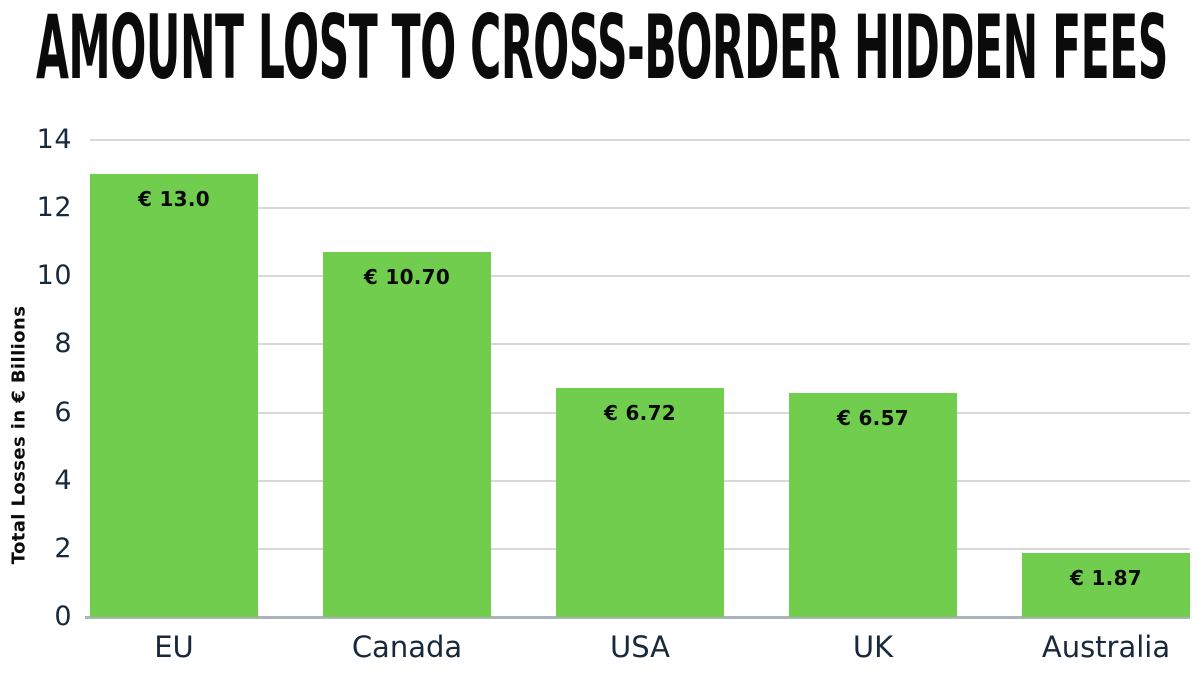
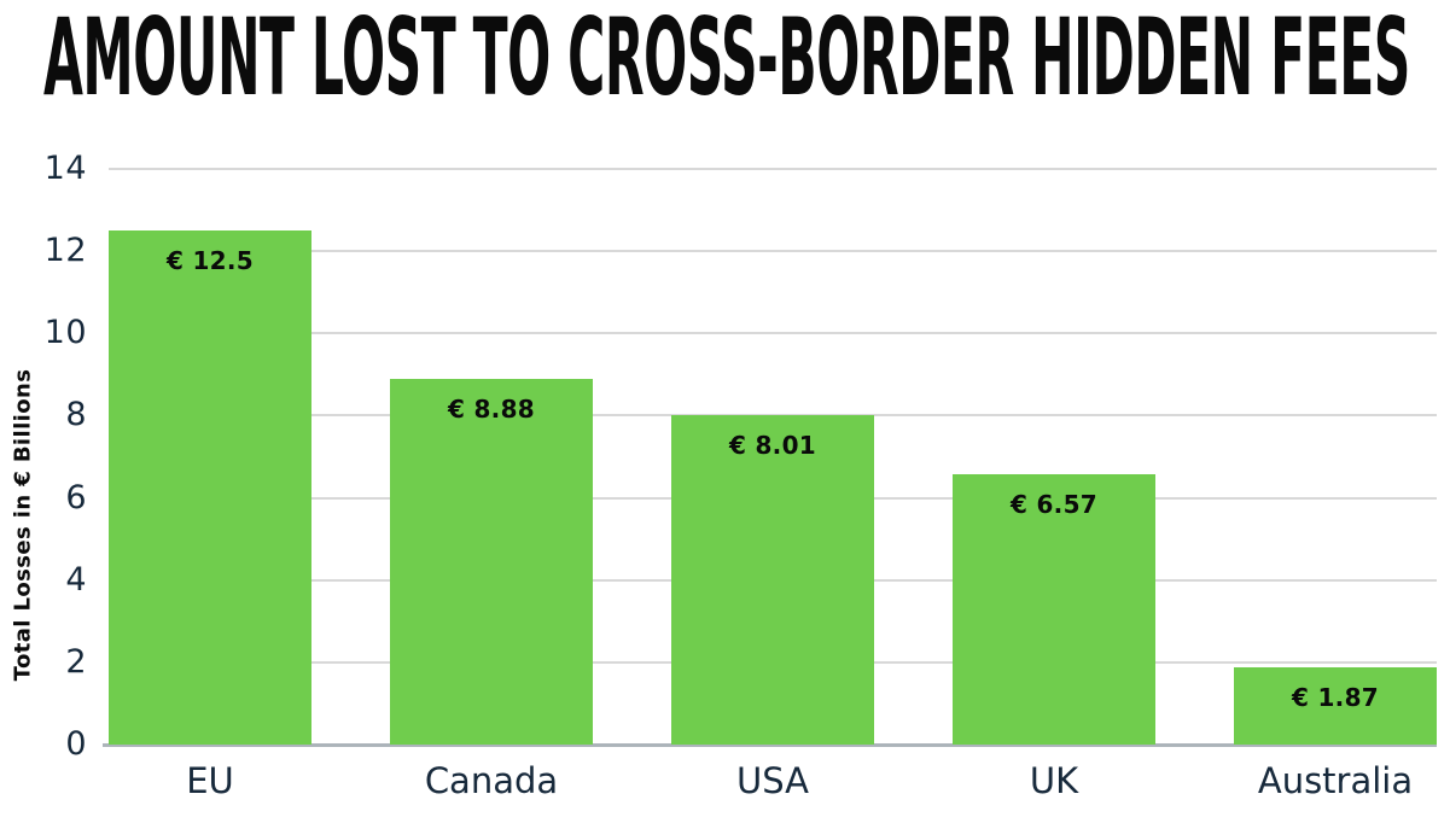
EU: 13.0 -> 12.5
Canada: 10.70 -> 8.88
USA: 6.72 -> 8.01
